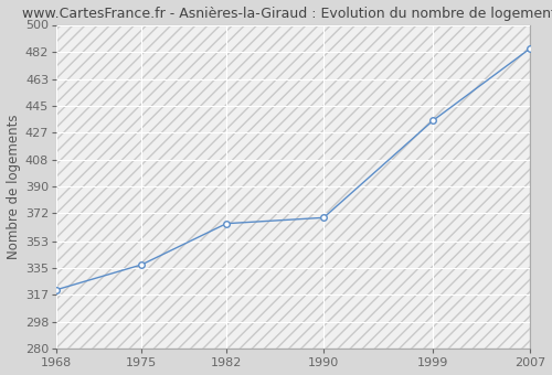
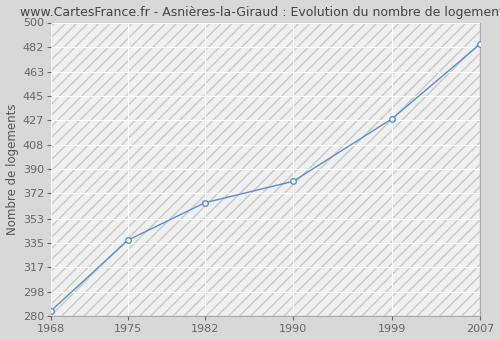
1968: 320 -> 284
1990: 369 -> 381
1999: 435 -> 428
